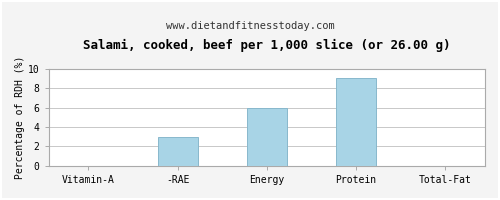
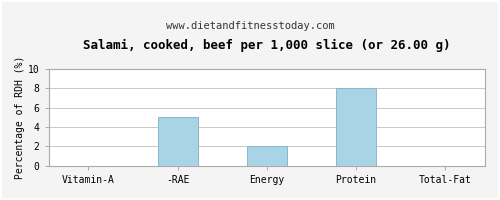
-RAE: 3 -> 5
Energy: 6 -> 2
Protein: 9 -> 8
